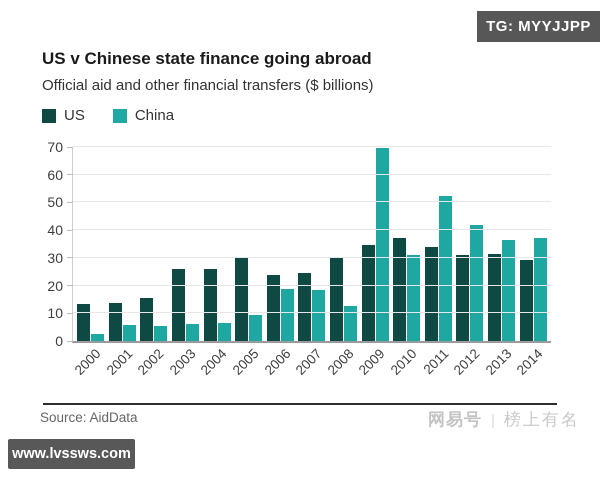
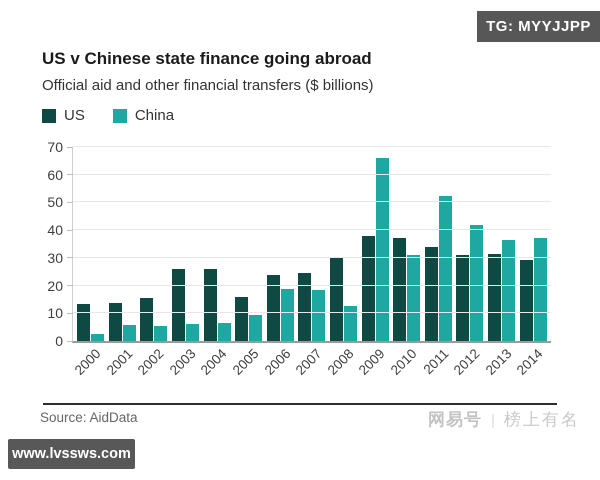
US/2005: 30 -> 16
US/2009: 35 -> 38
China/2009: 70 -> 66
